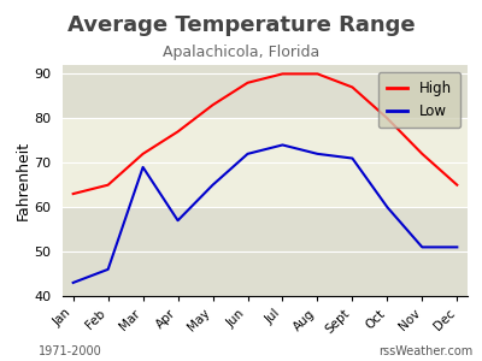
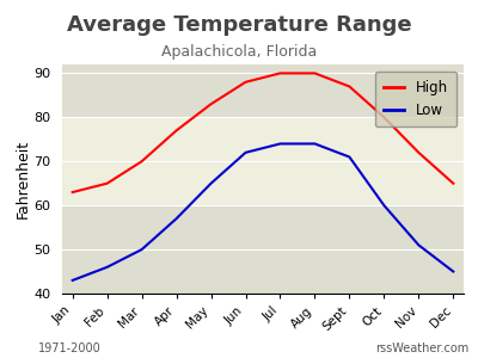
High/Mar: 72 -> 70
Low/Mar: 69 -> 50
Low/Aug: 72 -> 74
Low/Dec: 51 -> 45
